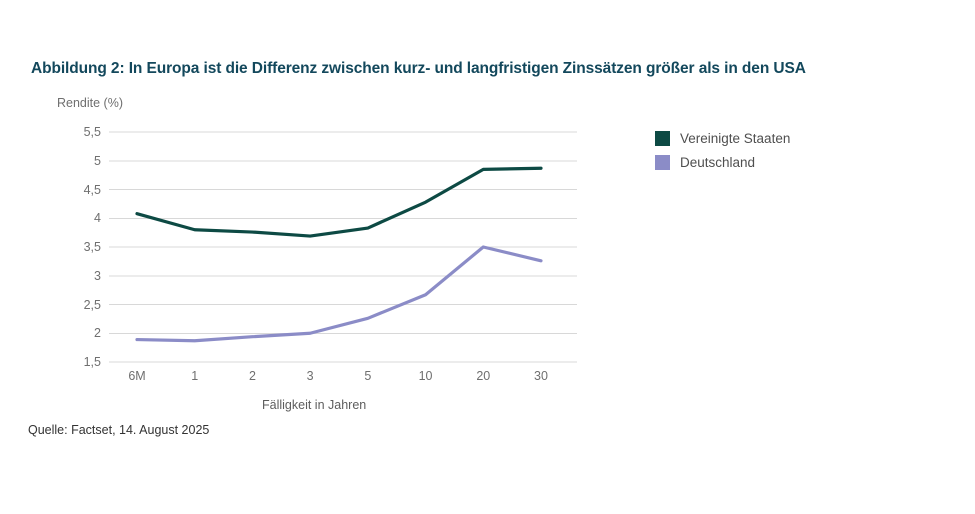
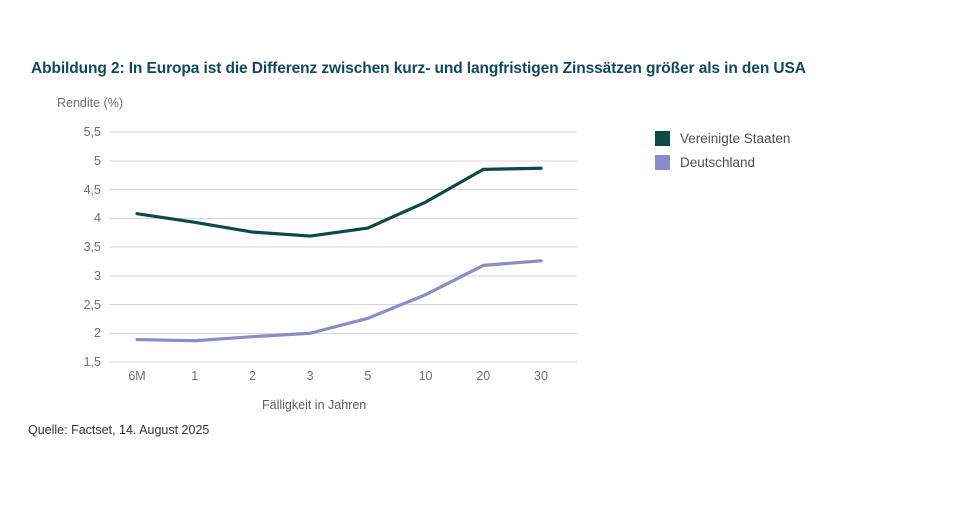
Vereinigte Staaten/1: 3,8 -> 3,9
Deutschland/20: 3,5 -> 3,2
